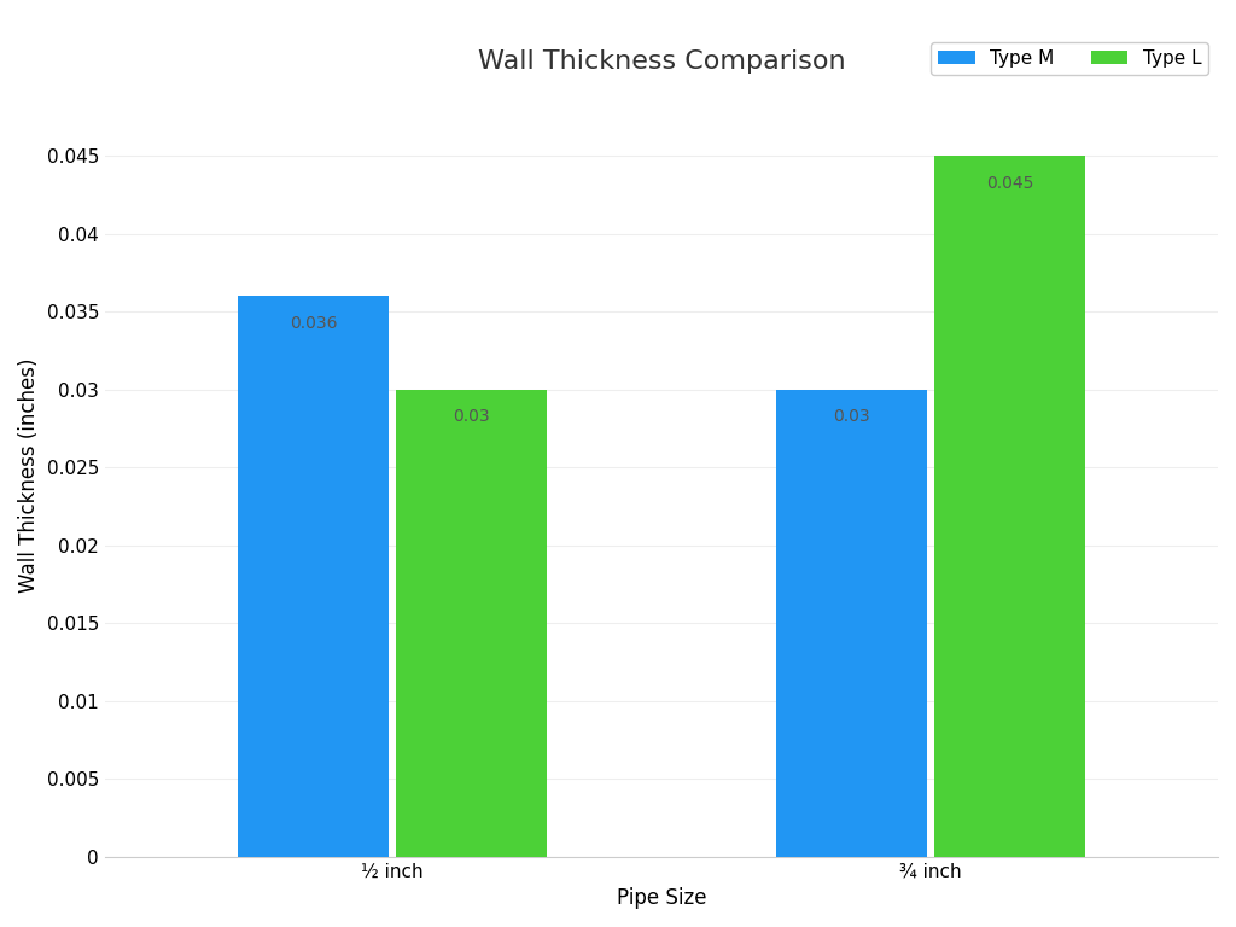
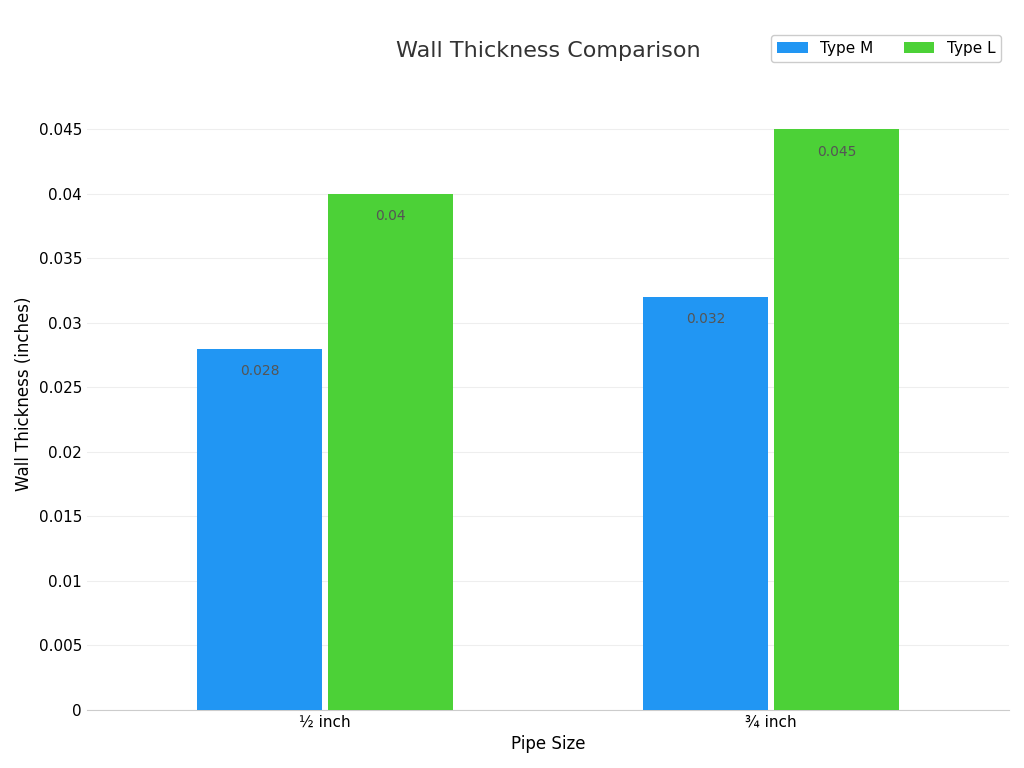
Type M/½ inch: 0.036 -> 0.028
Type L/½ inch: 0.03 -> 0.04
Type M/¾ inch: 0.03 -> 0.032
